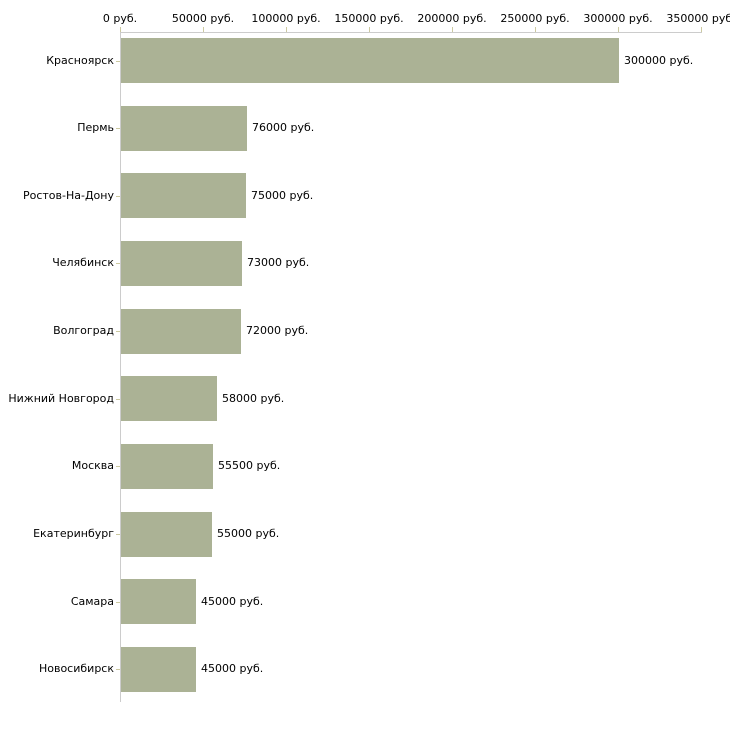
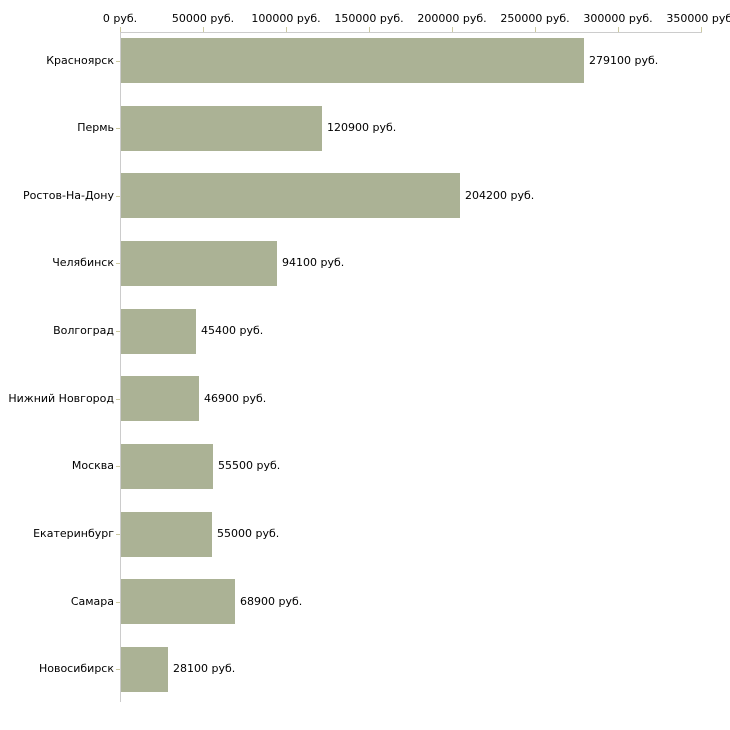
Красноярск: 300000 -> 279100
Пермь: 76000 -> 120900
Ростов-На-Дону: 75000 -> 204200
Челябинск: 73000 -> 94100
Волгоград: 72000 -> 45400
Нижний Новгород: 58000 -> 46900
Самара: 45000 -> 68900
Новосибирск: 45000 -> 28100
